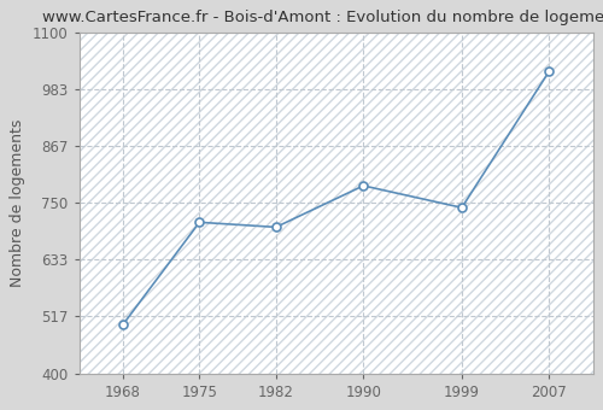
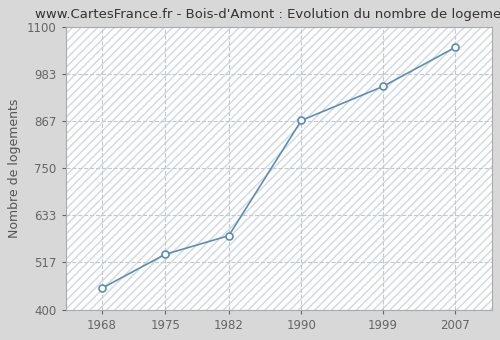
1968: 500 -> 453
1975: 710 -> 537
1982: 700 -> 583
1990: 785 -> 868
1999: 740 -> 952
2007: 1020 -> 1049
